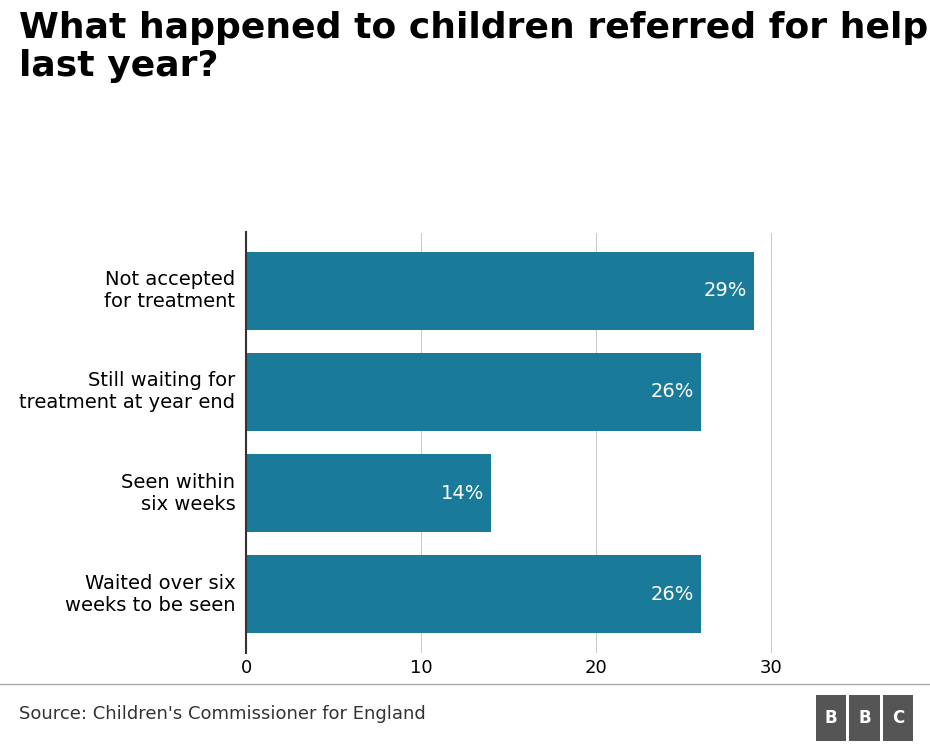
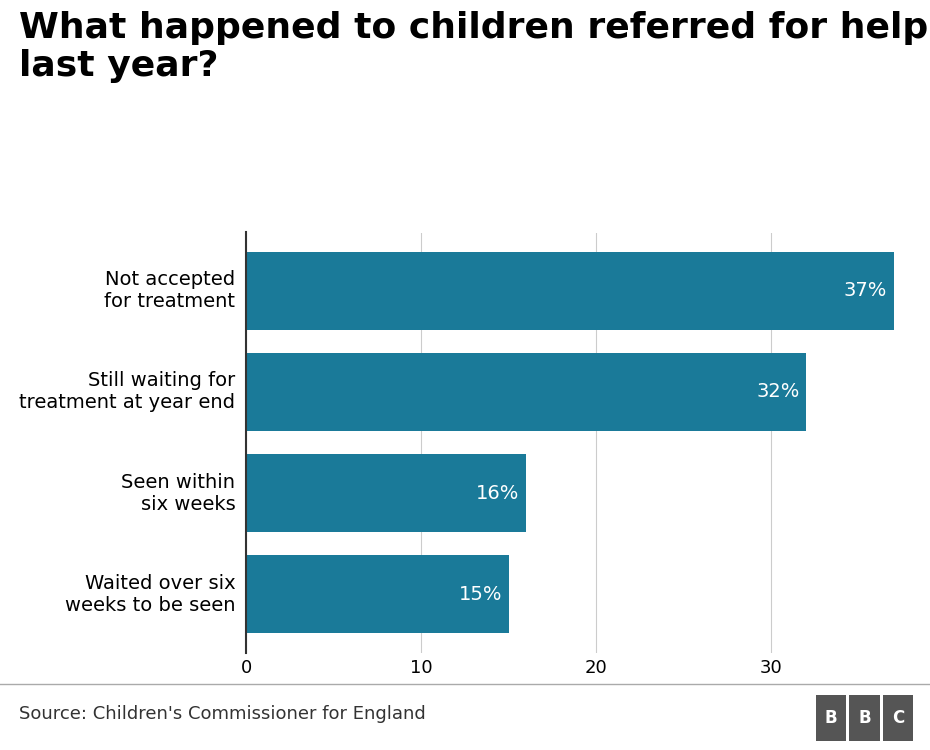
Not accepted for treatment: 29% -> 37%
Still waiting for treatment at year end: 26% -> 32%
Seen within six weeks: 14% -> 16%
Waited over six weeks to be seen: 26% -> 15%
